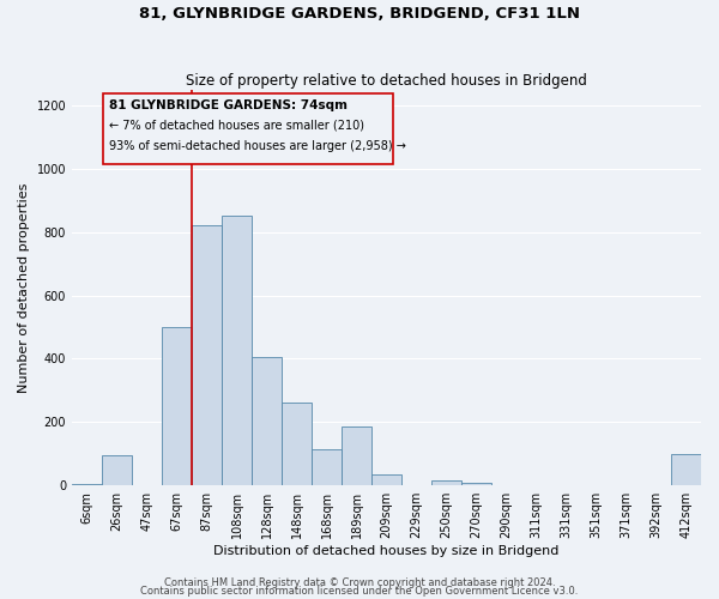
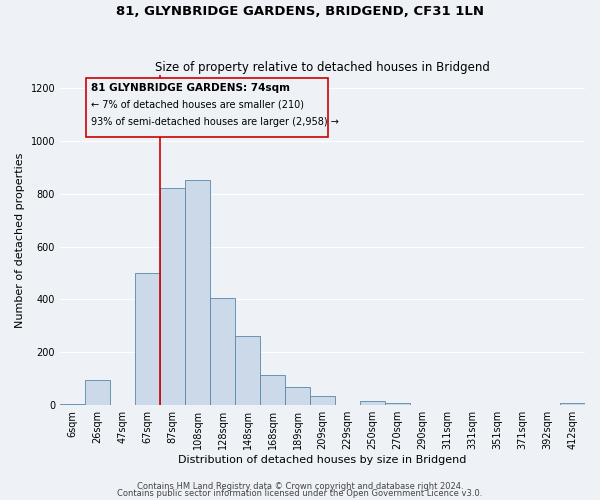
189sqm: 185 -> 70
412sqm: 100 -> 10
